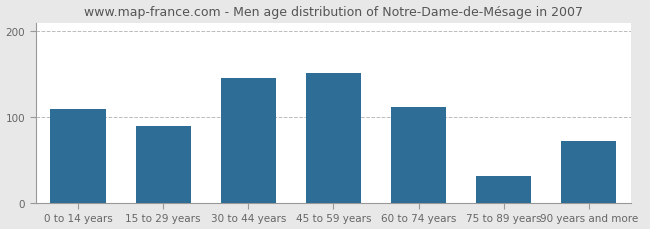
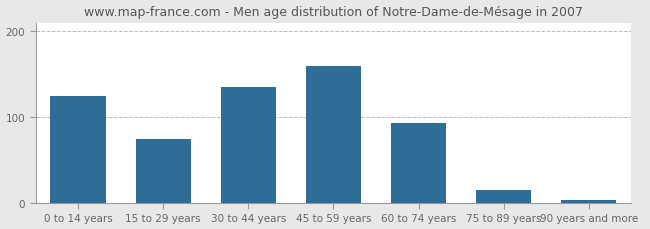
0 to 14 years: 110 -> 125
15 to 29 years: 90 -> 75
30 to 44 years: 146 -> 135
45 to 59 years: 152 -> 160
60 to 74 years: 112 -> 93
75 to 89 years: 32 -> 15
90 years and more: 72 -> 3
